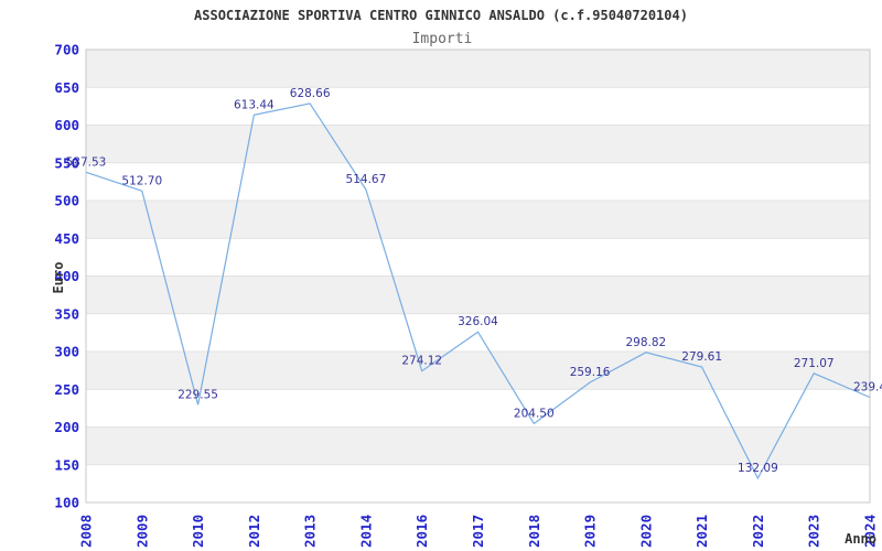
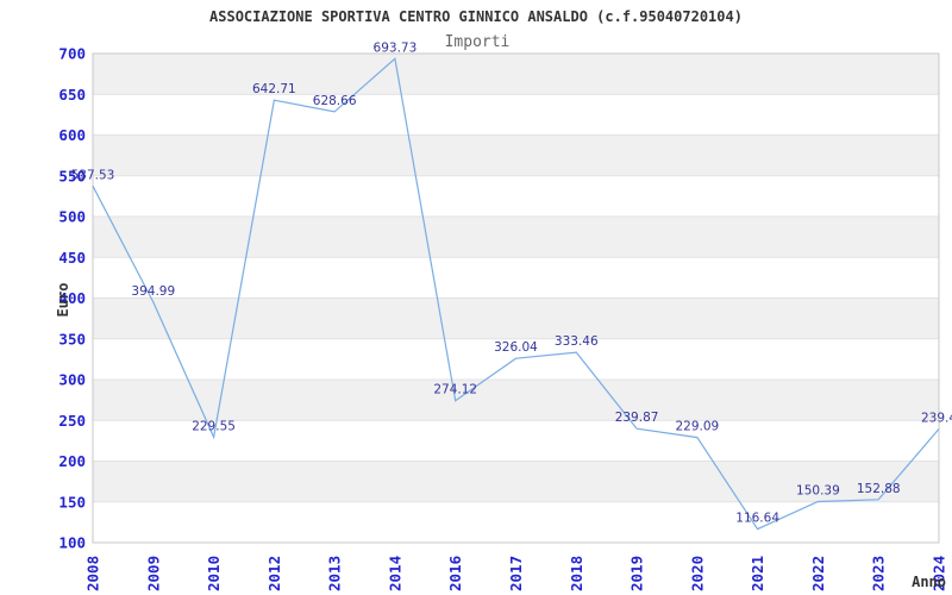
2009: 512.70 -> 394.99
2012: 613.44 -> 642.71
2014: 514.67 -> 693.73
2018: 204.50 -> 333.46
2019: 259.16 -> 239.87
2020: 298.82 -> 229.09
2021: 279.61 -> 116.64
2022: 132.09 -> 150.39
2023: 271.07 -> 152.88
